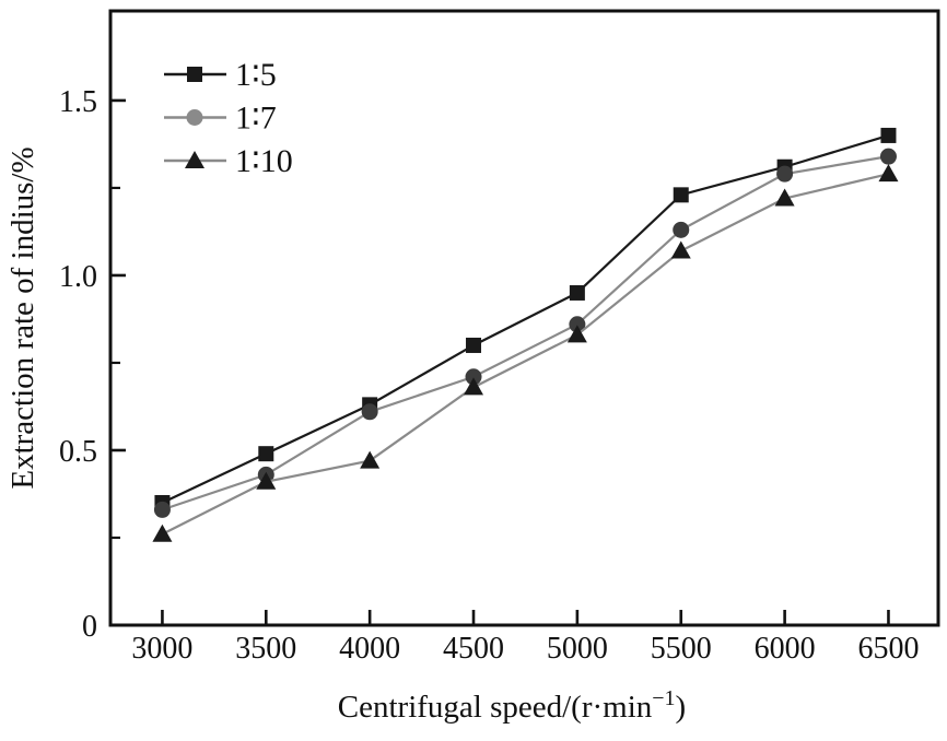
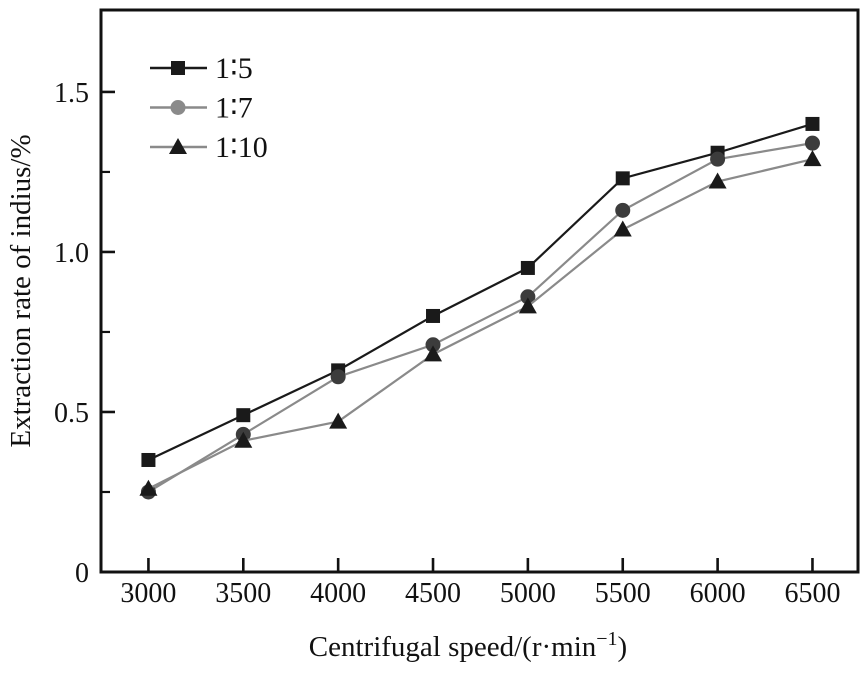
1∶7/3000: 0.33 -> 0.25
